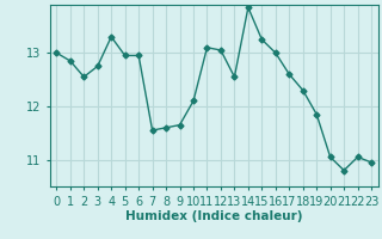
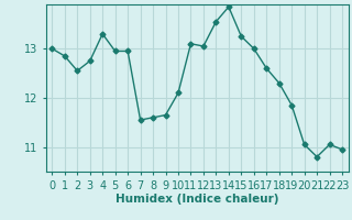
13: 12.55 -> 13.55
